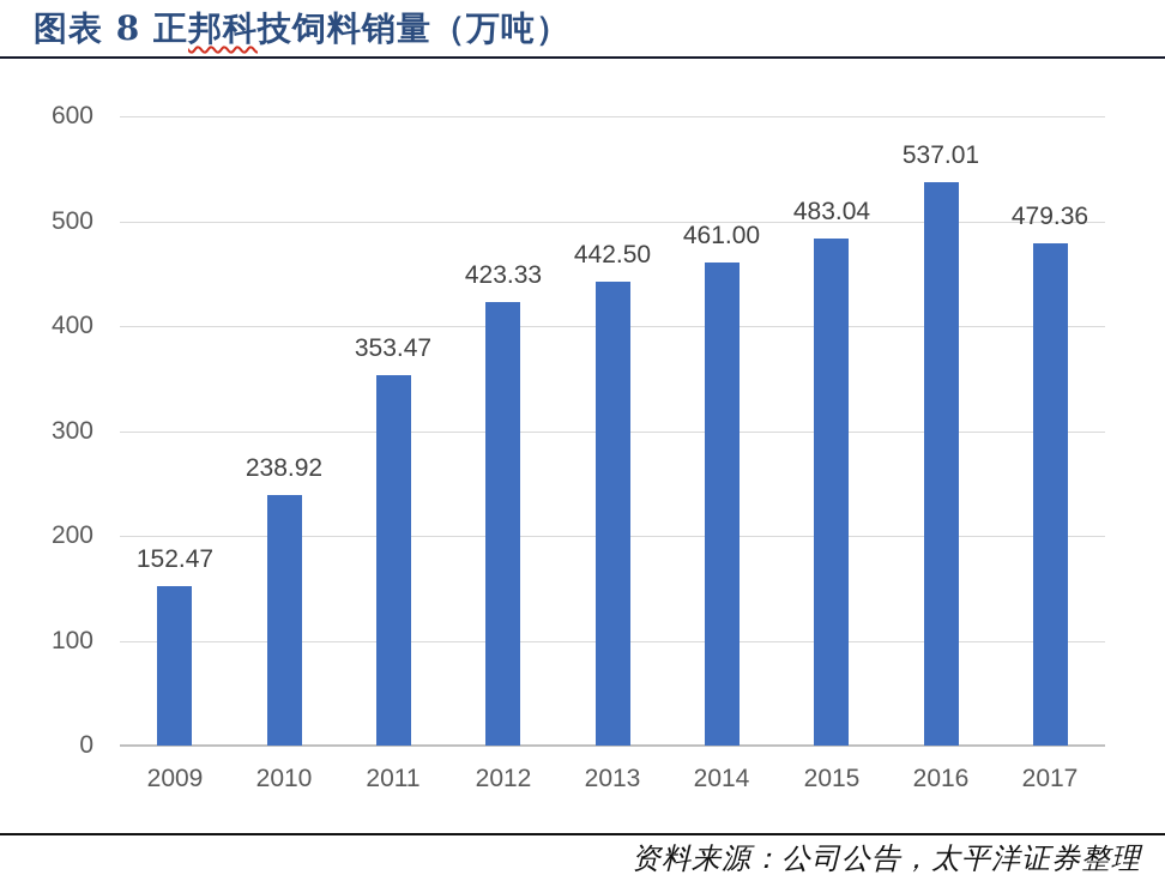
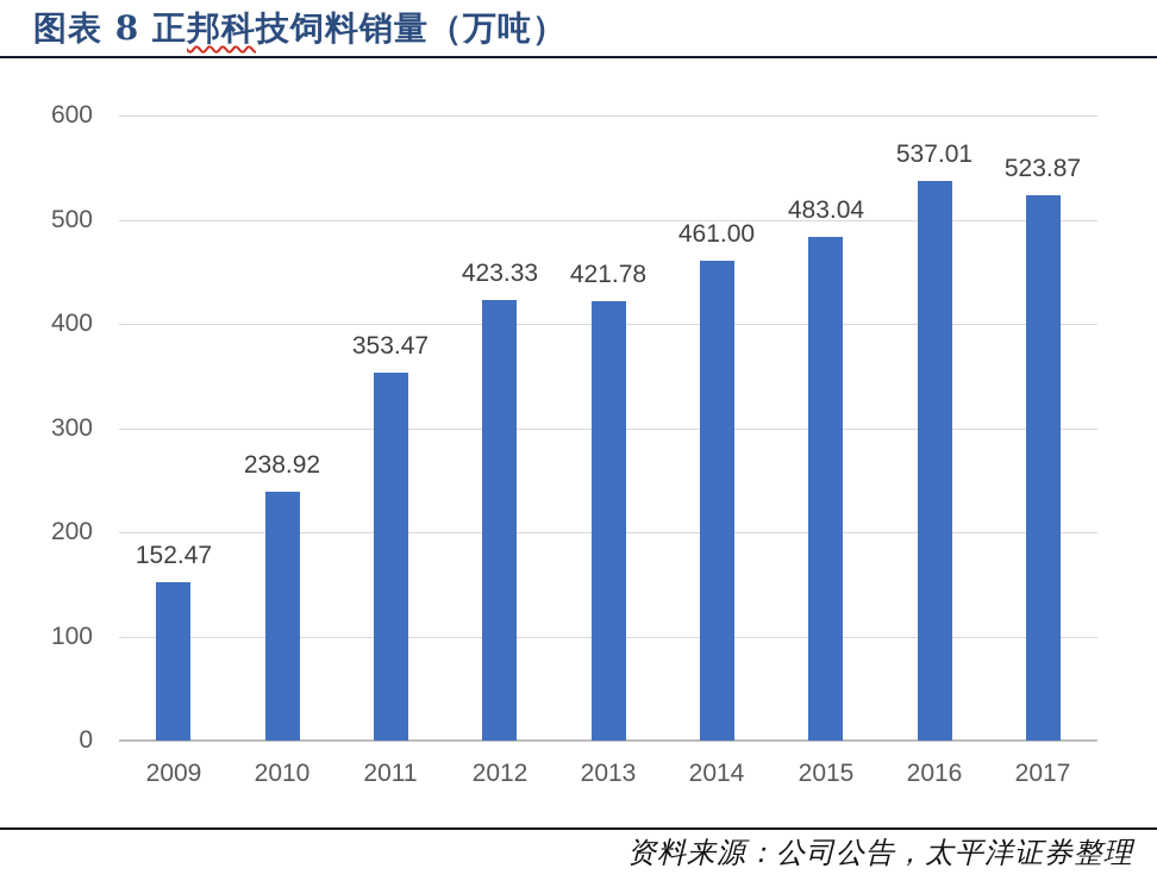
2013: 442.50 -> 421.78
2017: 479.36 -> 523.87
